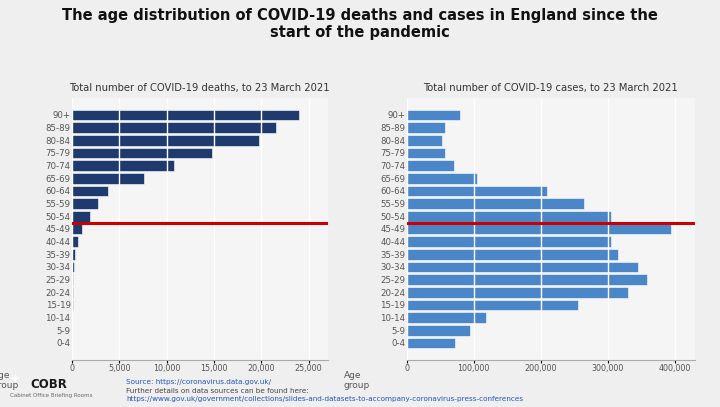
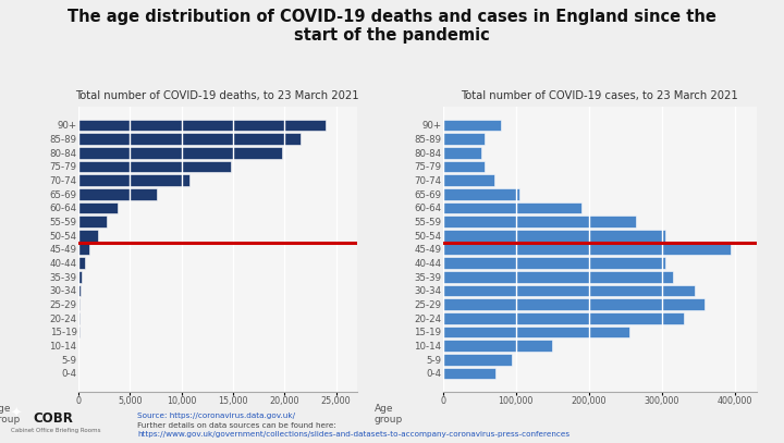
Total number of COVID-19 cases, to 23 March 2021/60-64: 210,000 -> 190,000
Total number of COVID-19 cases, to 23 March 2021/10-14: 118,000 -> 150,000
